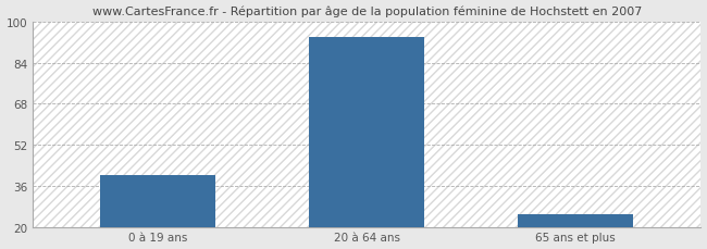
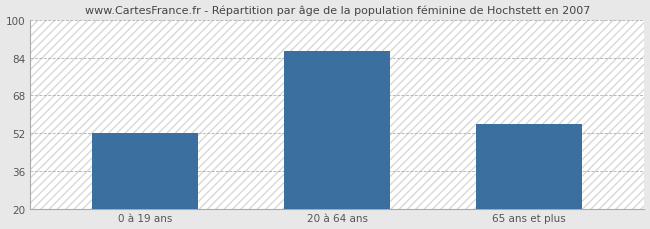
0 à 19 ans: 40 -> 52
20 à 64 ans: 94 -> 87
65 ans et plus: 25 -> 56
